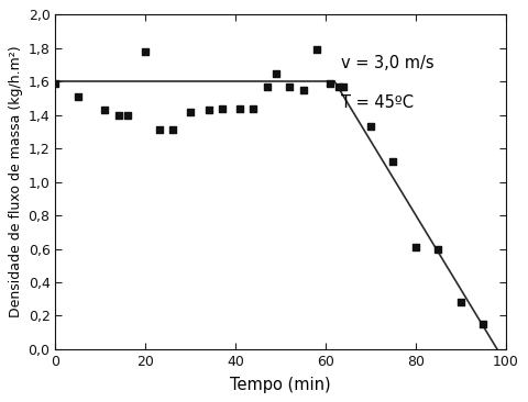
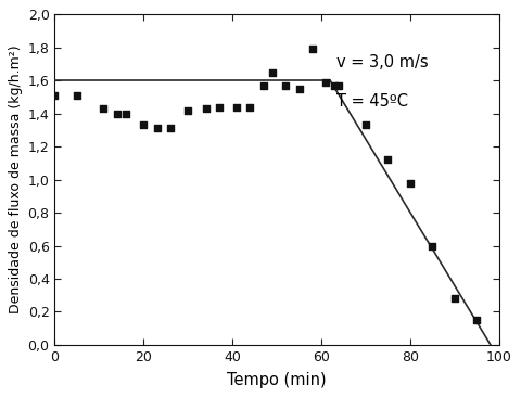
0: 1,59 -> 1,51
20: 1,78 -> 1,33
80: 0,61 -> 0,98
